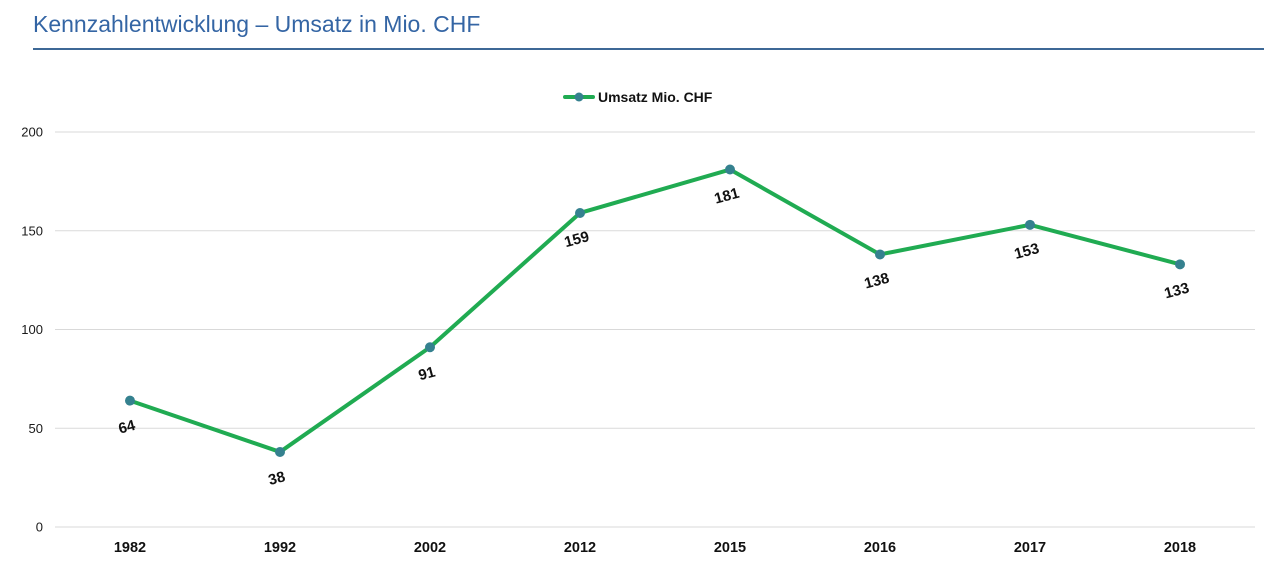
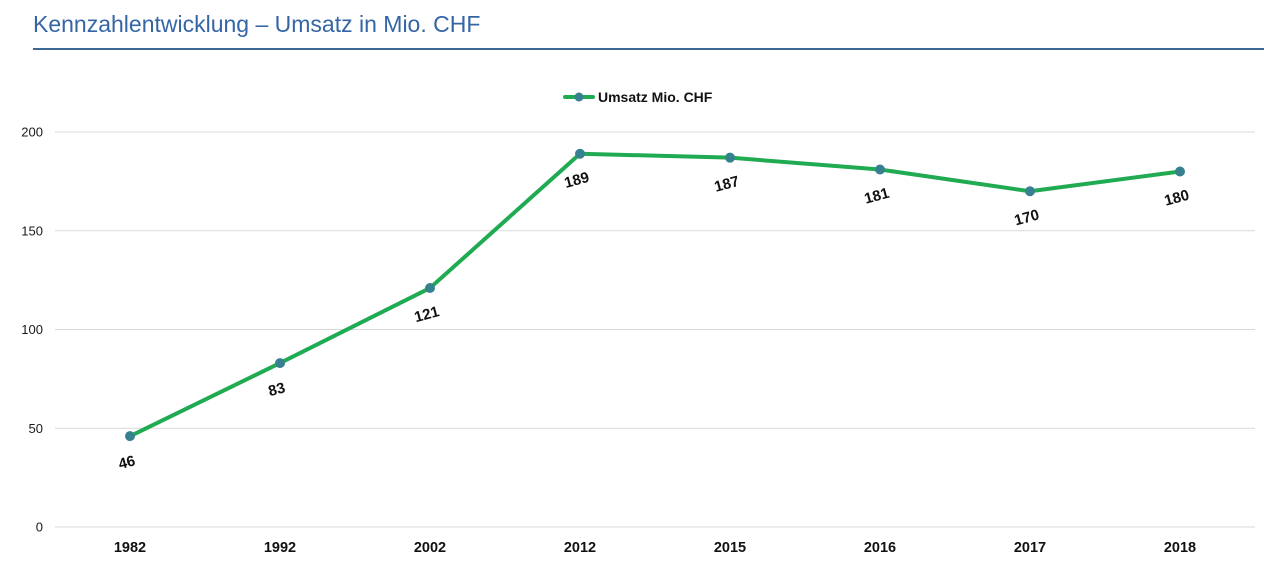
1982: 64 -> 46
1992: 38 -> 83
2002: 91 -> 121
2012: 159 -> 189
2015: 181 -> 187
2016: 138 -> 181
2017: 153 -> 170
2018: 133 -> 180
